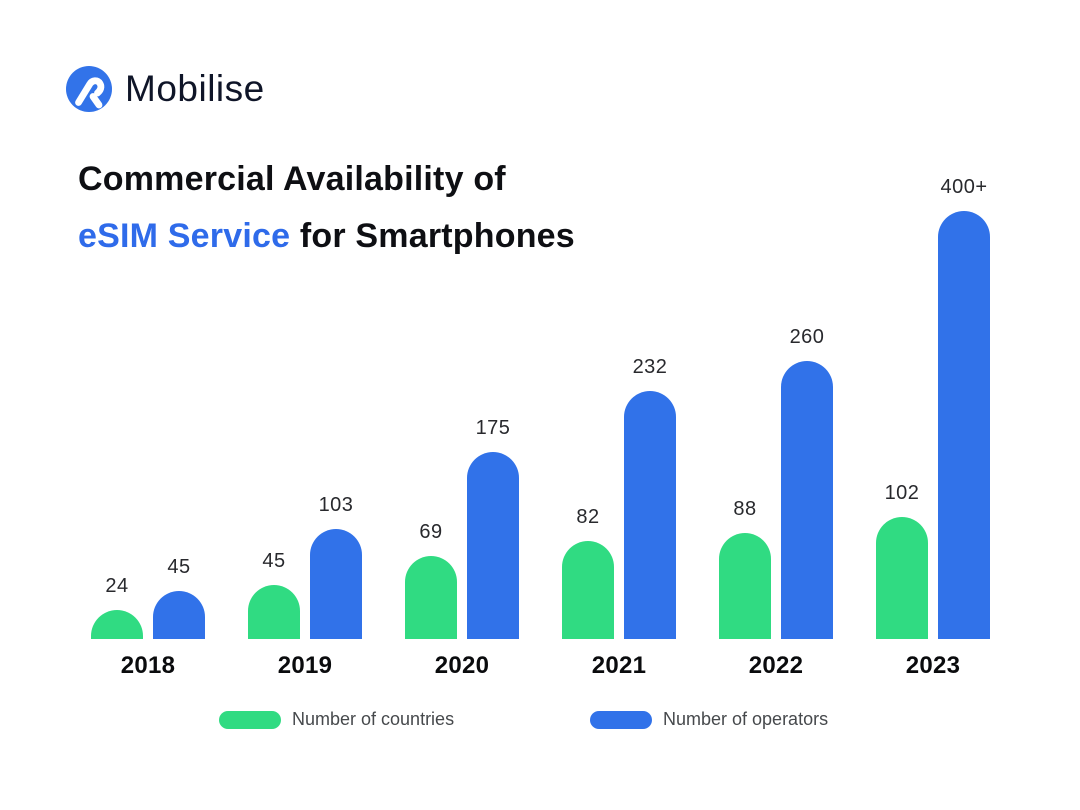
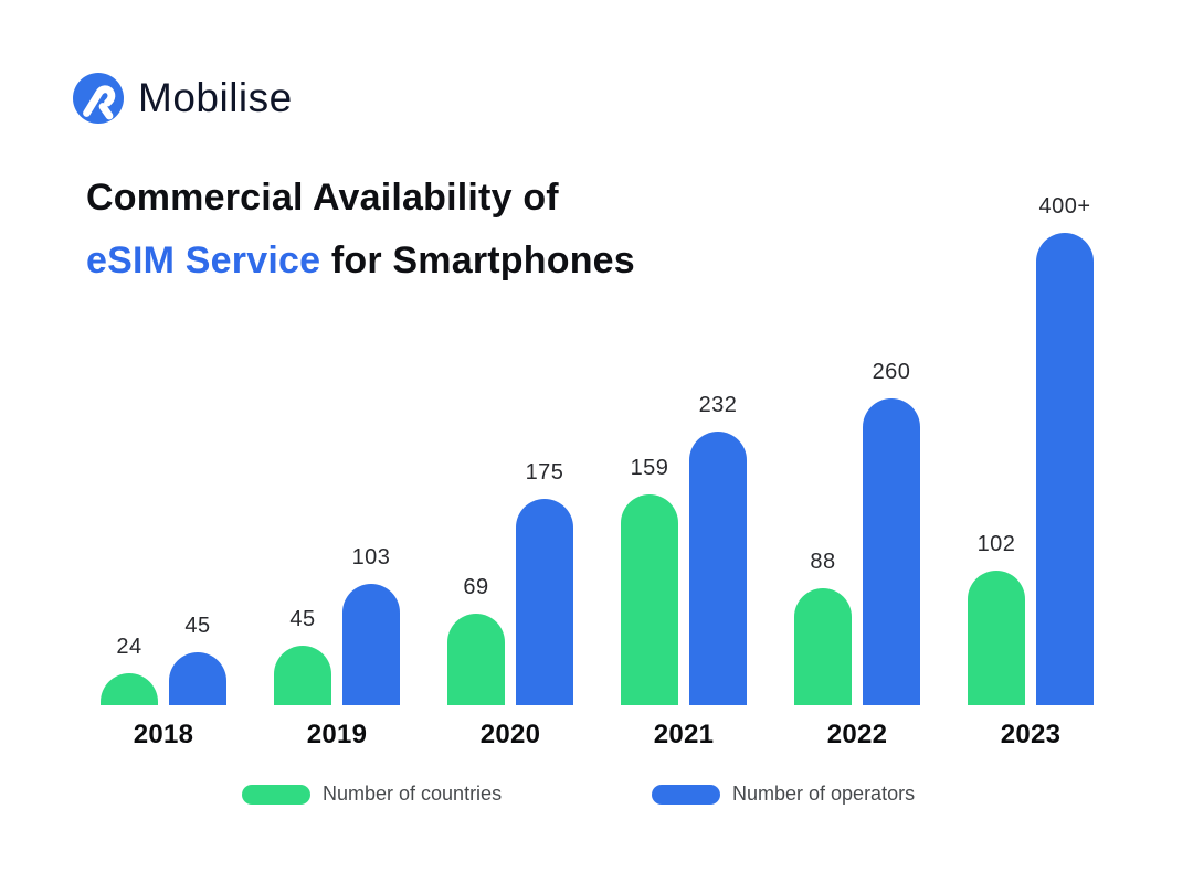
Number of countries/2021: 82 -> 159
